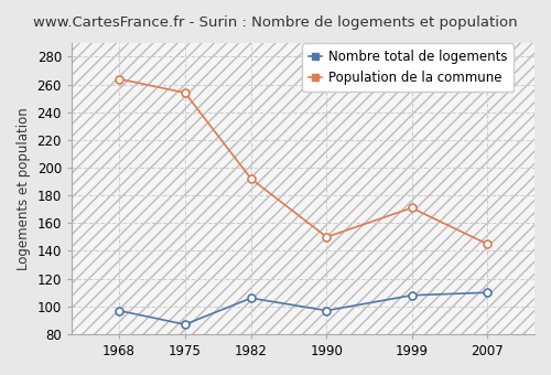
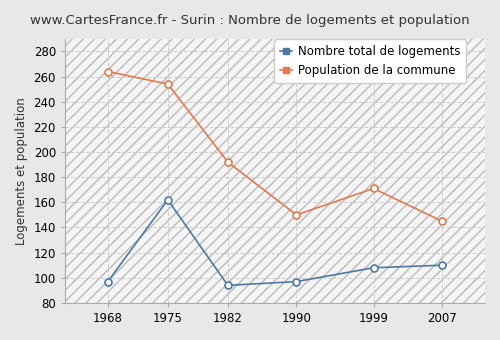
Nombre total de logements/1975: 87 -> 162
Nombre total de logements/1982: 106 -> 94
